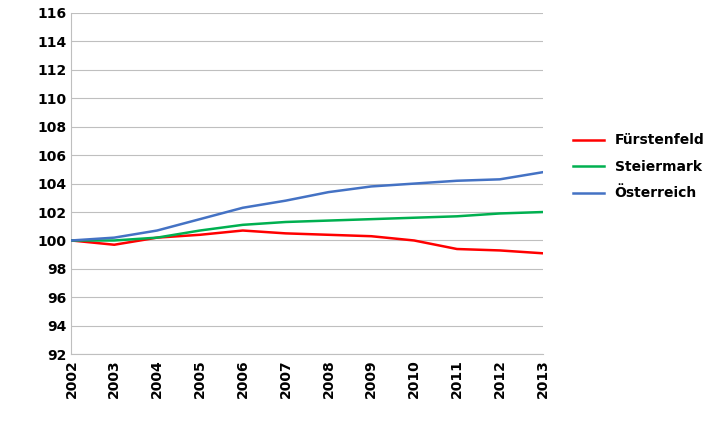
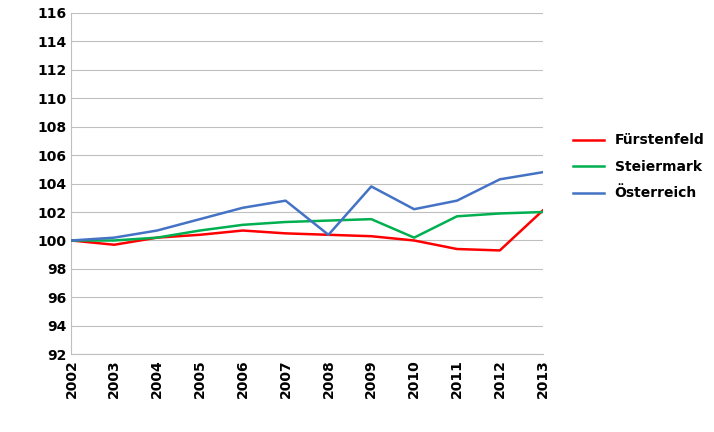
Österreich/2008: 103.4 -> 100.4
Steiermark/2010: 101.6 -> 100.2
Österreich/2010: 104.0 -> 102.2
Österreich/2011: 104.2 -> 102.8
Fürstenfeld/2013: 99.1 -> 102.1
